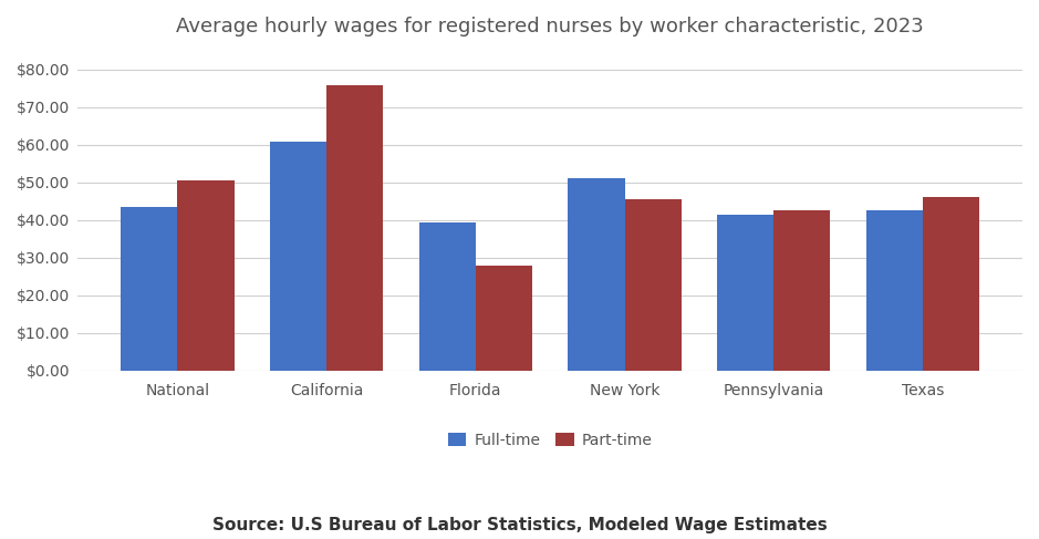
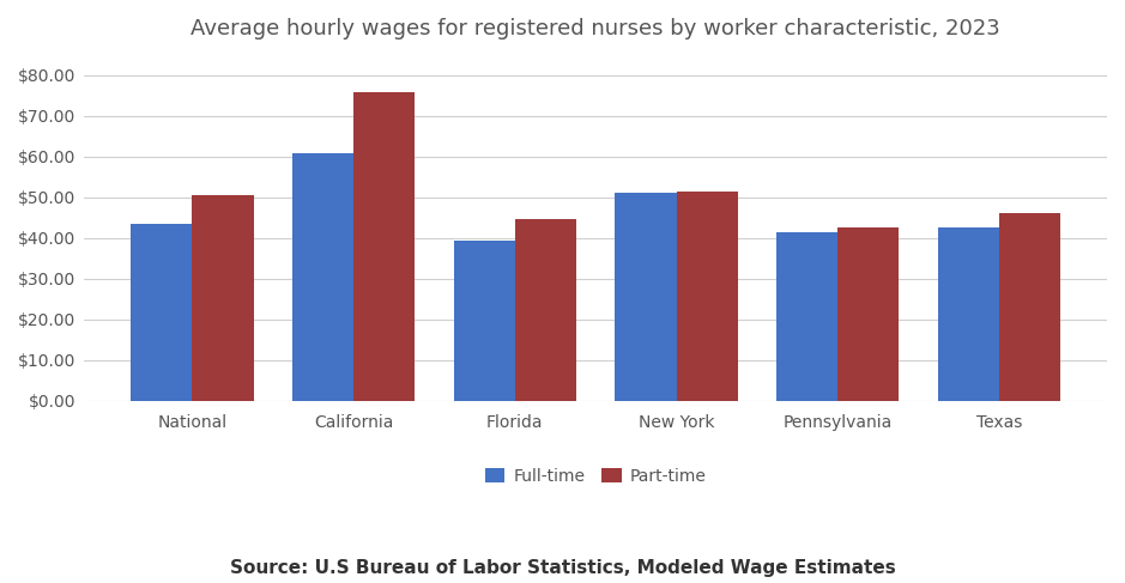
Part-time/Florida: $28.0 -> $44.8
Part-time/New York: $45.5 -> $51.4
